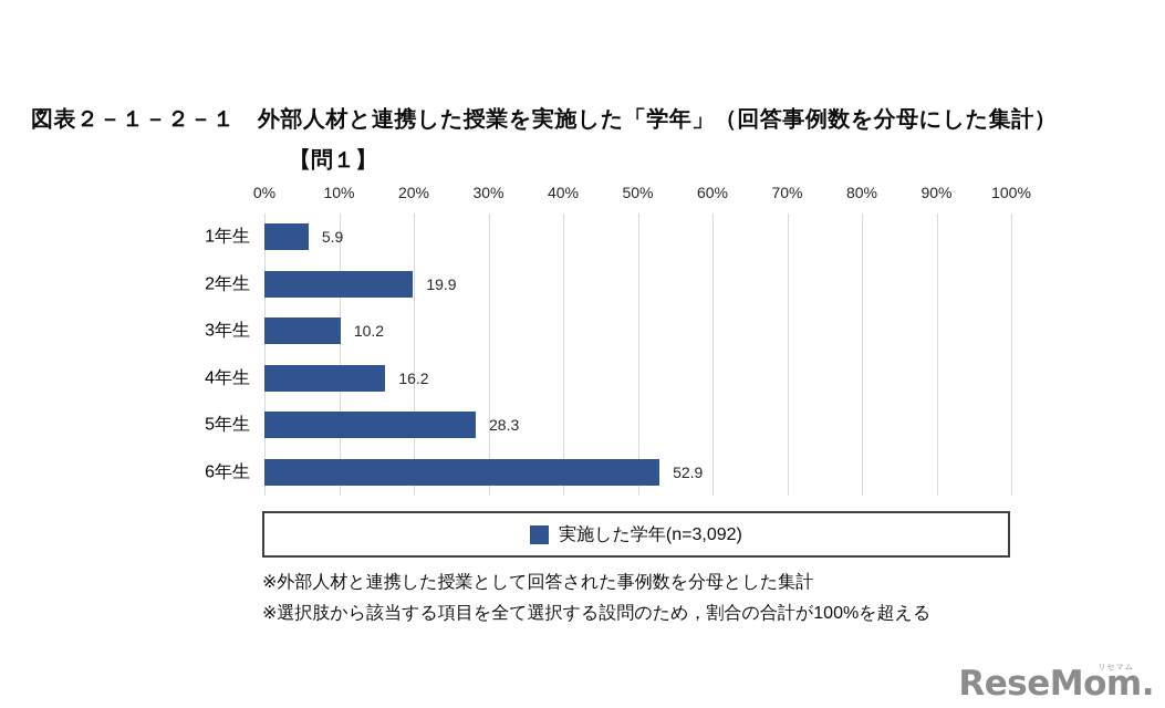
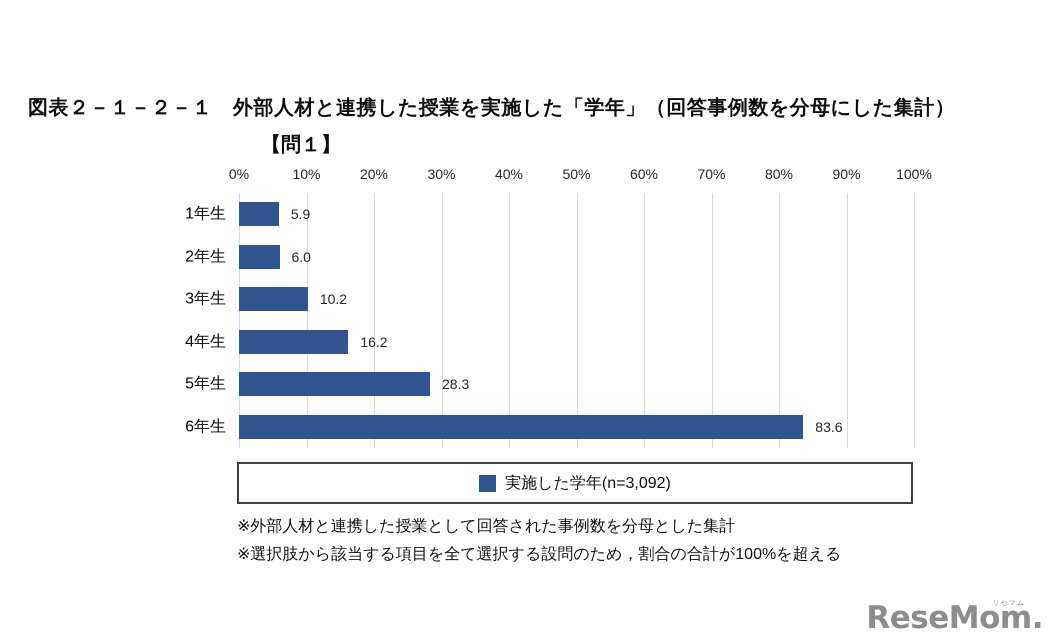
2年生: 19.9 -> 6.0
6年生: 52.9 -> 83.6
